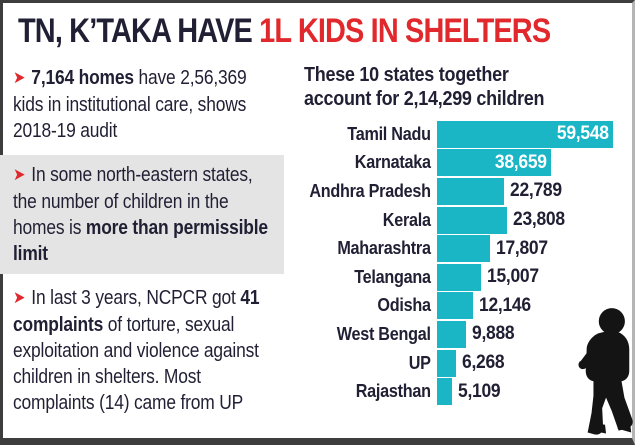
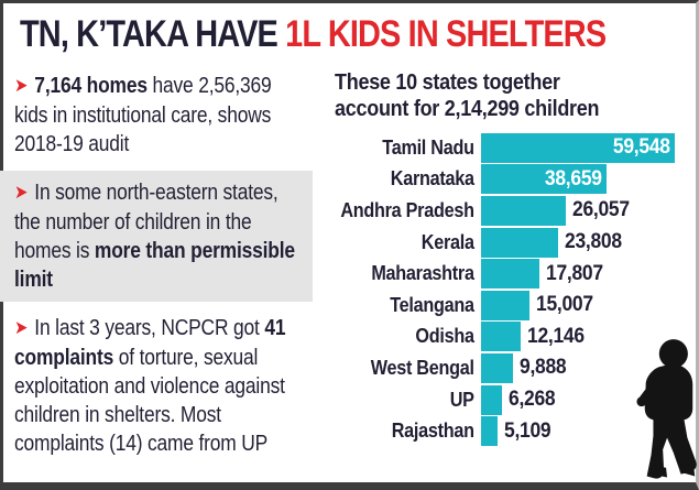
Andhra Pradesh: 22,789 -> 26,057
